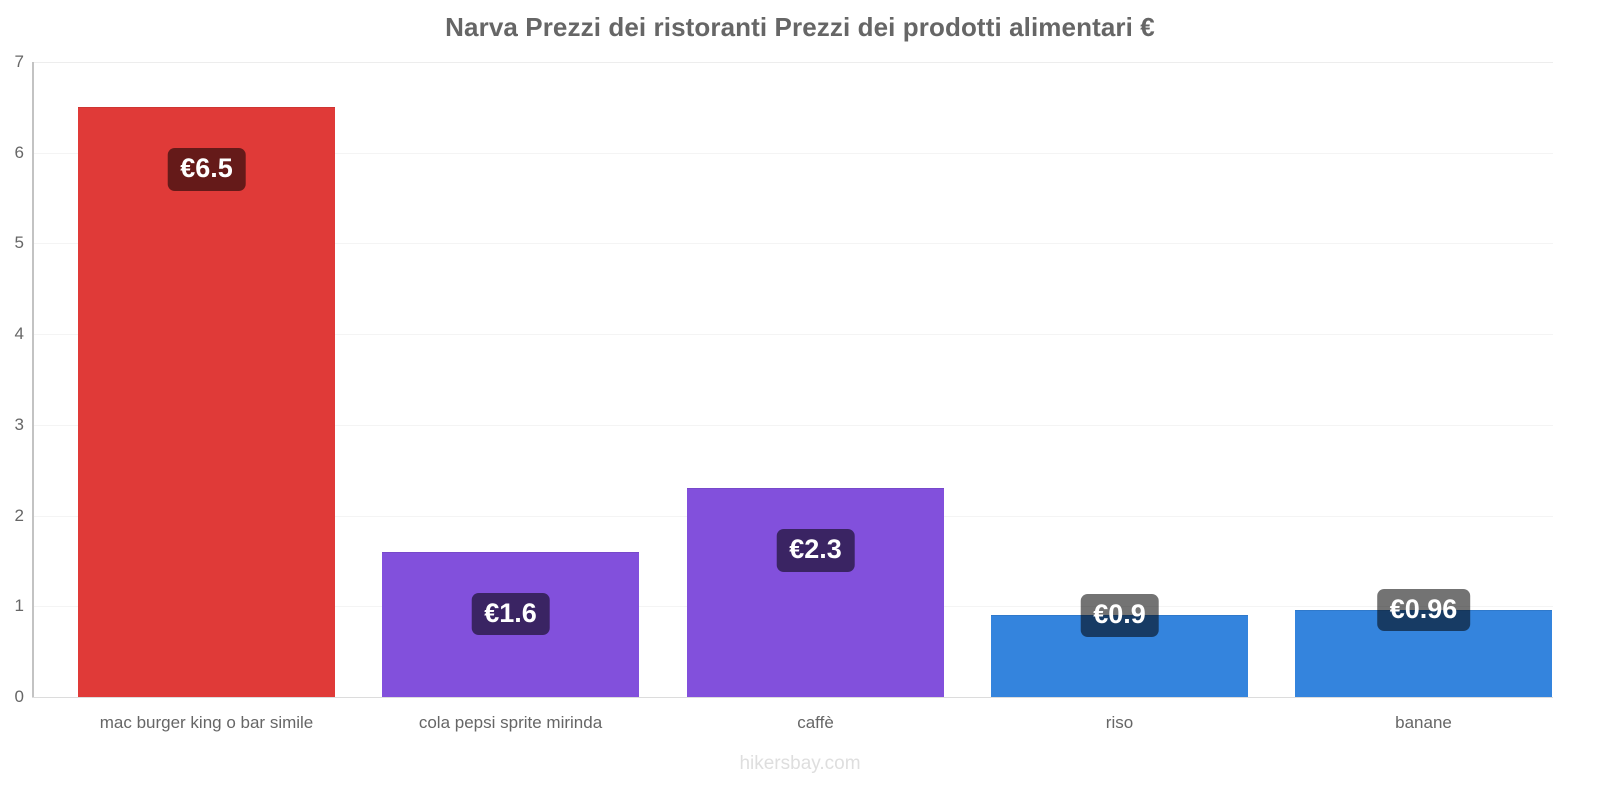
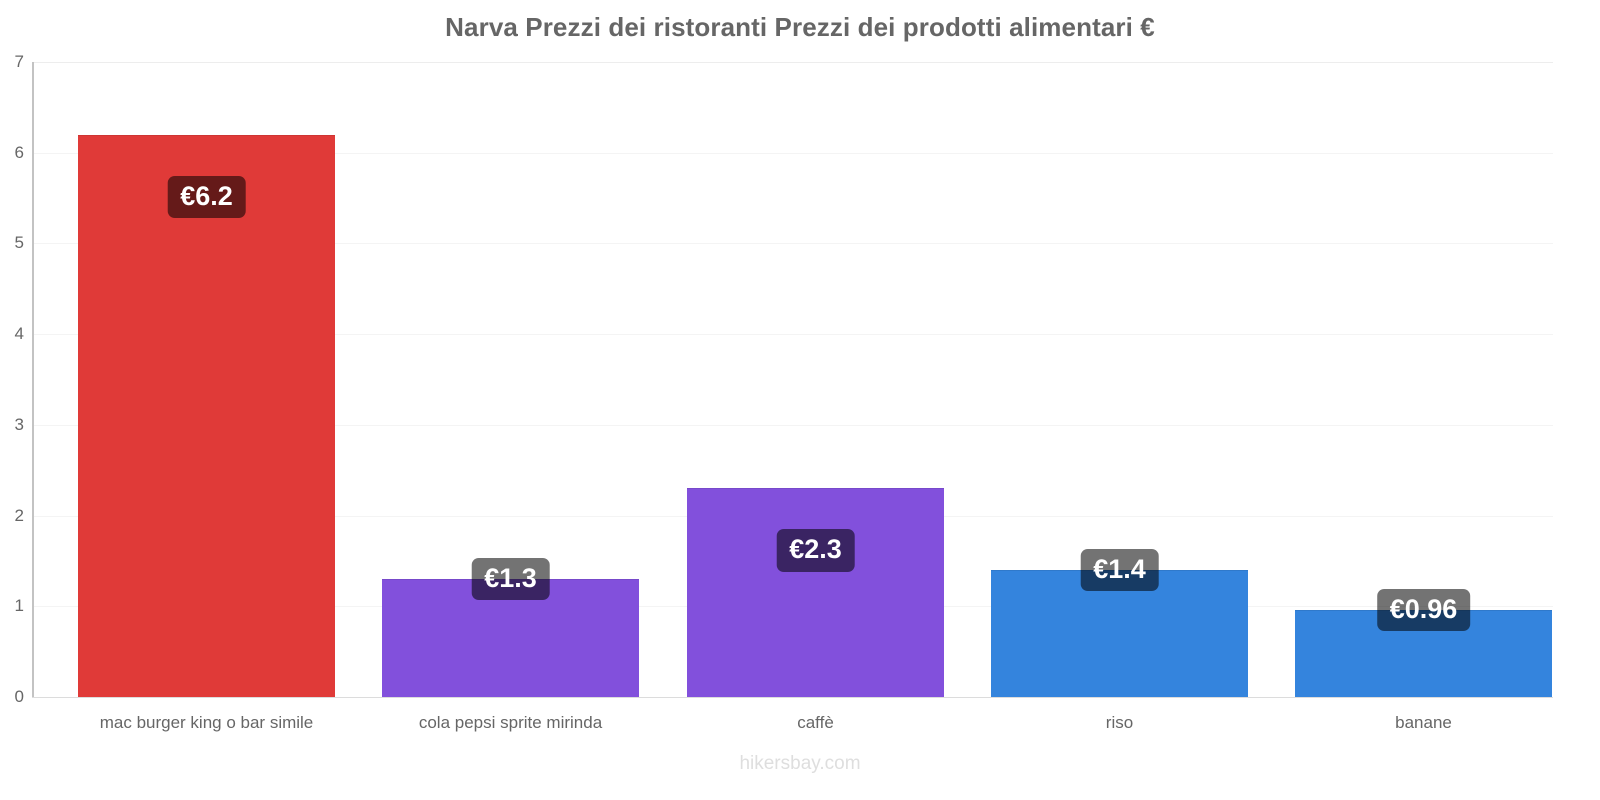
mac burger king o bar simile: €6.5 -> €6.2
cola pepsi sprite mirinda: €1.6 -> €1.3
riso: €0.9 -> €1.4
